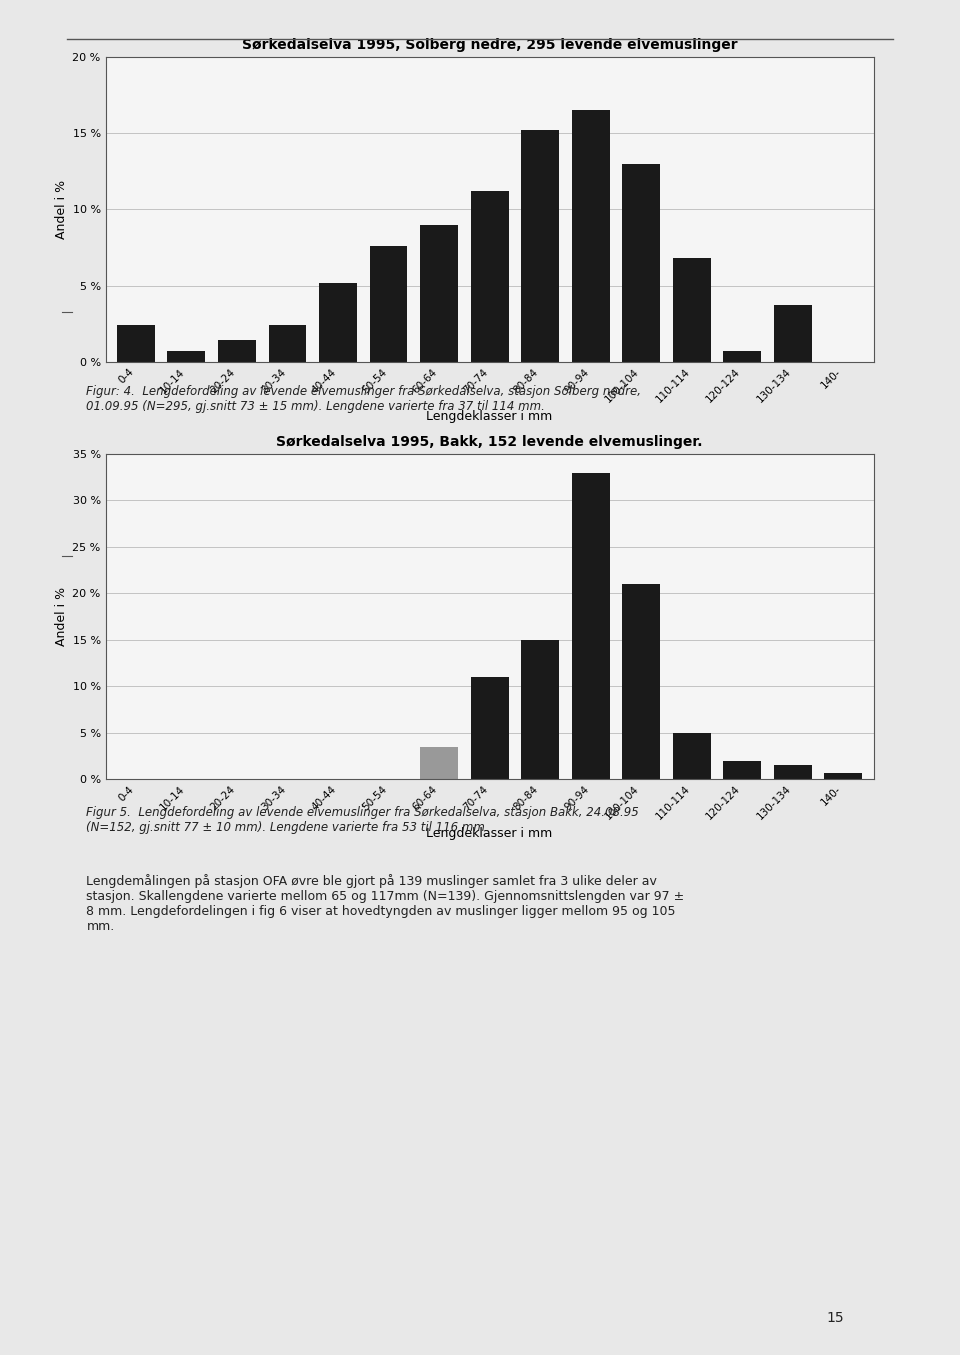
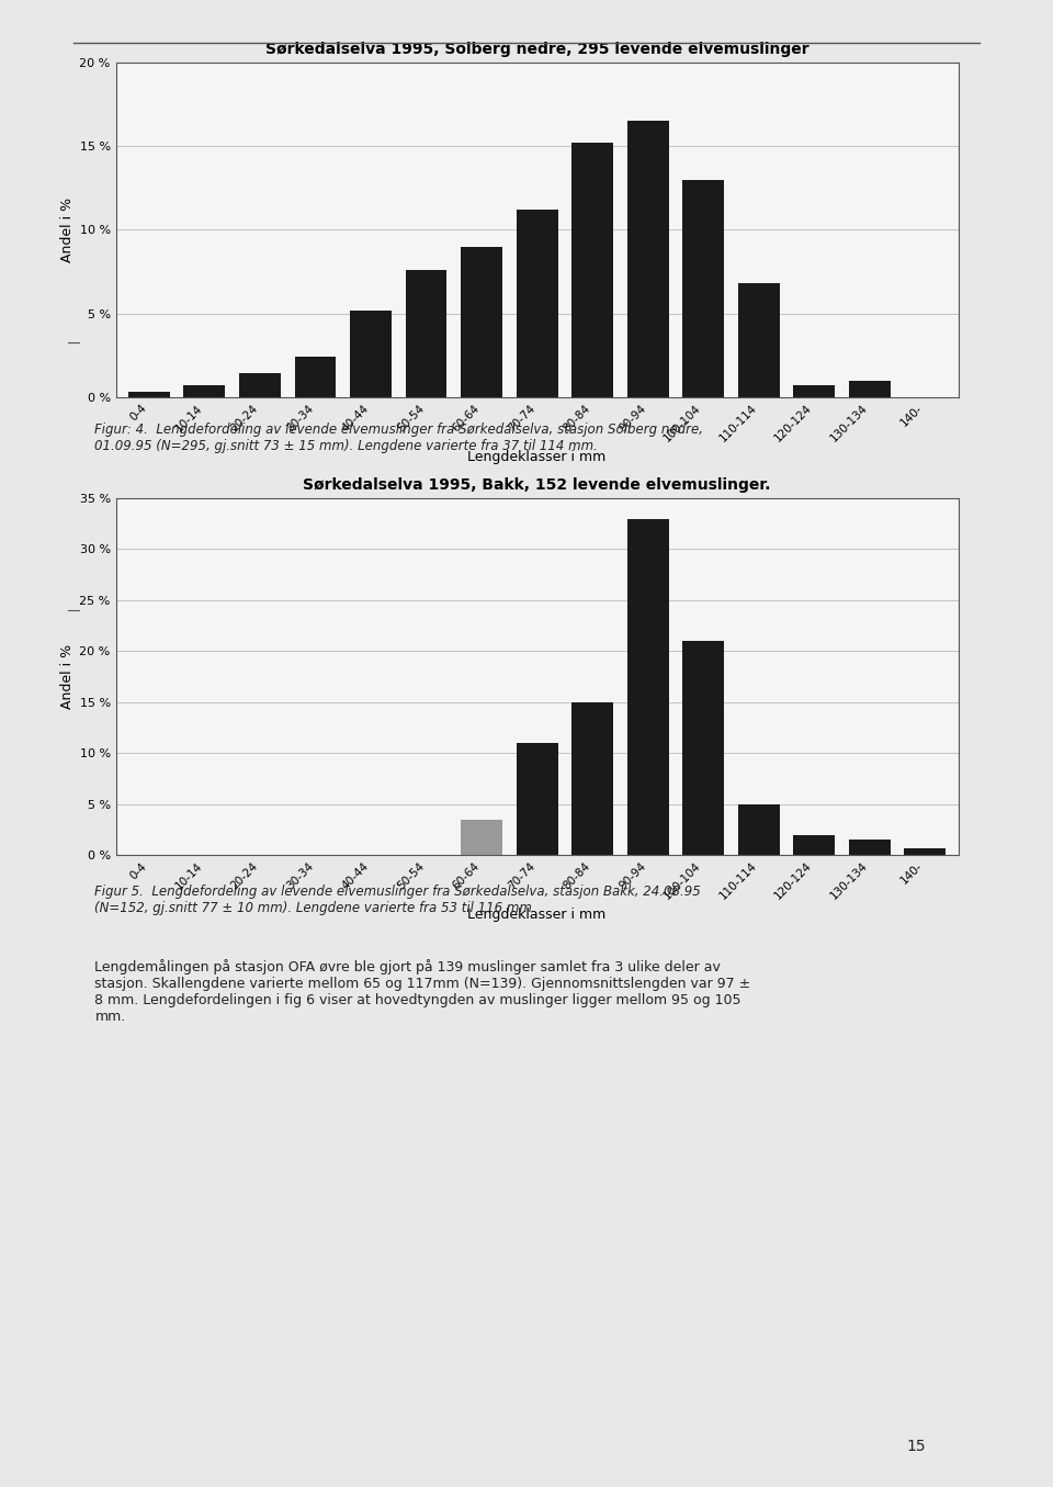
Sørkedalselva 1995, Solberg nedre, 295 levende elvemuslinger/0-4: 2.4 % -> 0.3 %
Sørkedalselva 1995, Solberg nedre, 295 levende elvemuslinger/130-134: 3.7 % -> 1.0 %
